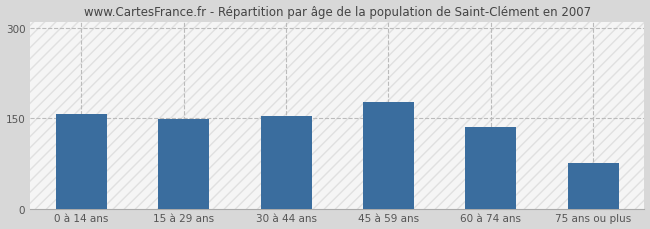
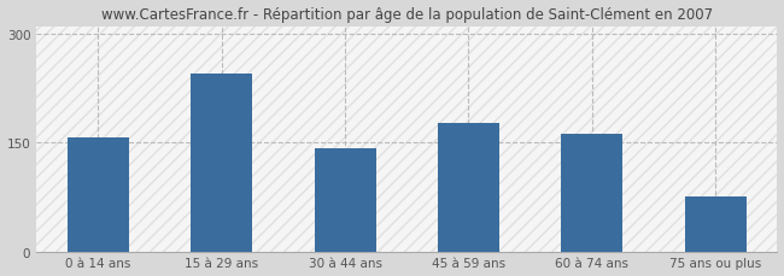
15 à 29 ans: 149 -> 244
30 à 44 ans: 154 -> 142
60 à 74 ans: 136 -> 162
